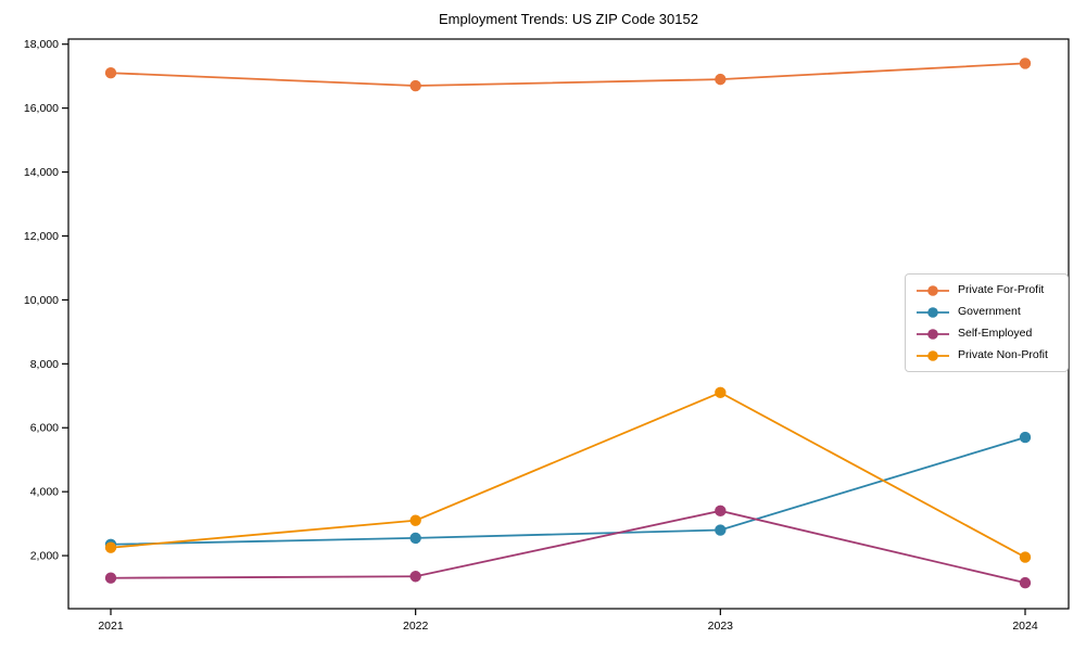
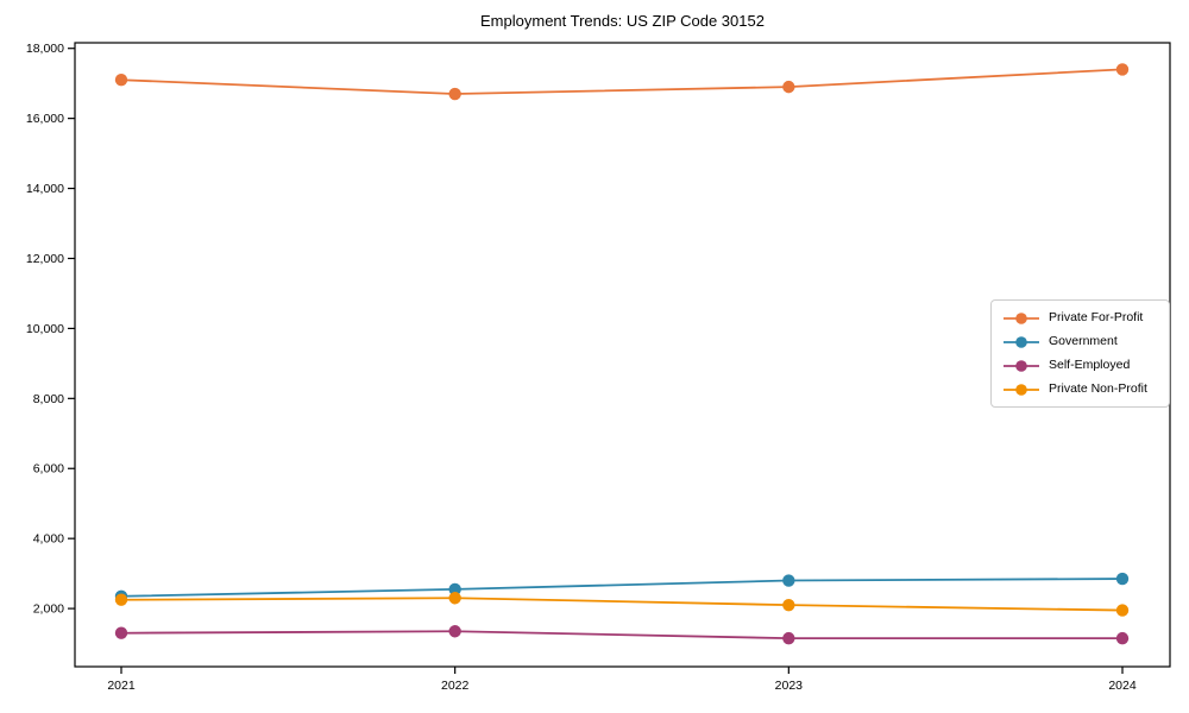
Private Non-Profit/2022: 3100 -> 2300
Self-Employed/2023: 3400 -> 1200
Private Non-Profit/2023: 7100 -> 2100
Government/2024: 5700 -> 2800
